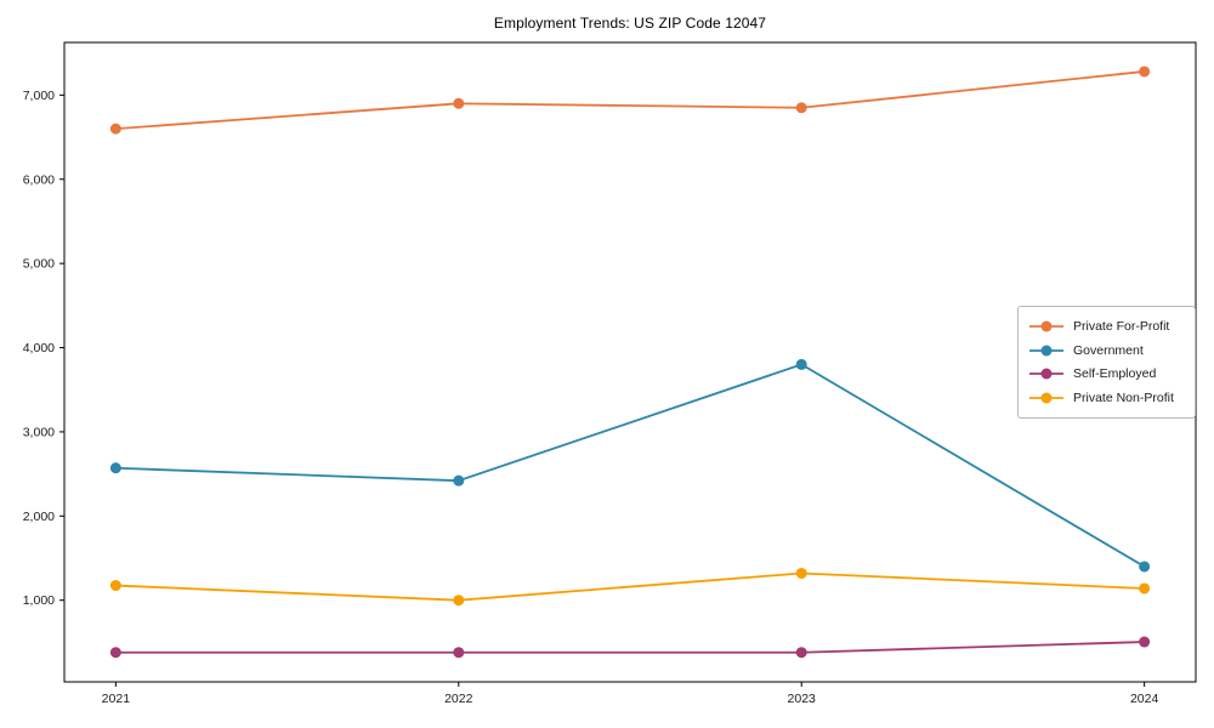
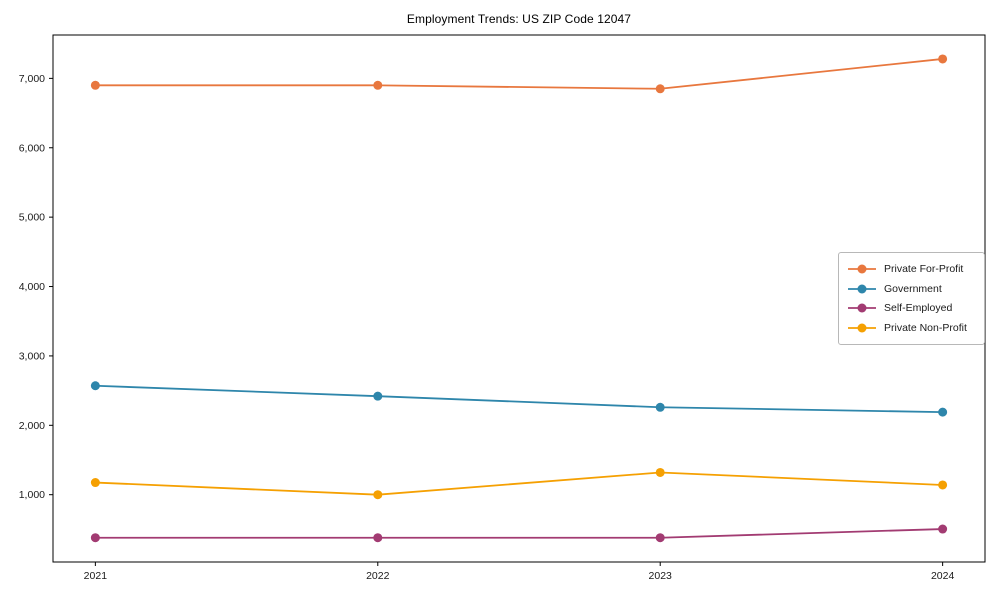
Private For-Profit/2021: 6600 -> 6900
Government/2023: 3800 -> 2300
Government/2024: 1400 -> 2200
